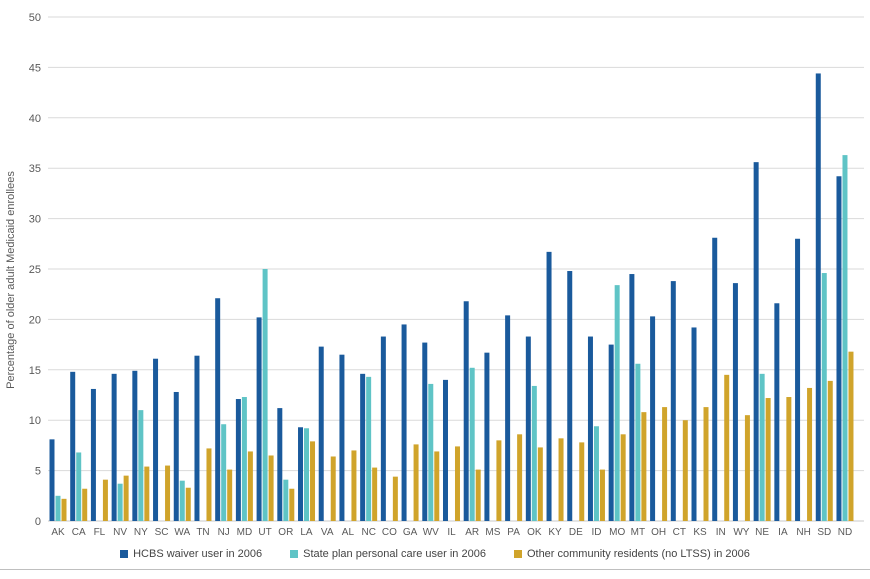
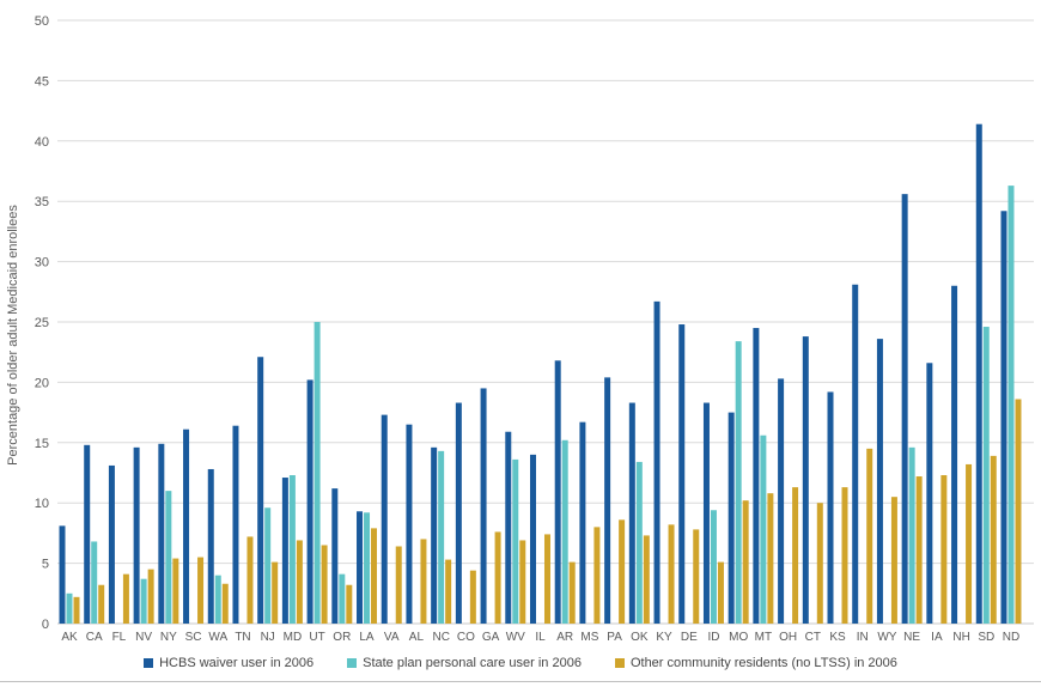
HCBS waiver user in 2006/WV: 17.7 -> 15.9
Other community residents (no LTSS) in 2006/MO: 8.6 -> 10.2
HCBS waiver user in 2006/SD: 44.4 -> 41.4
Other community residents (no LTSS) in 2006/ND: 16.8 -> 18.6
